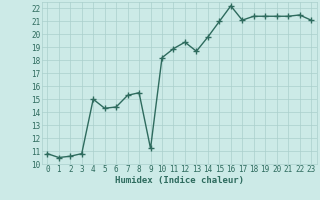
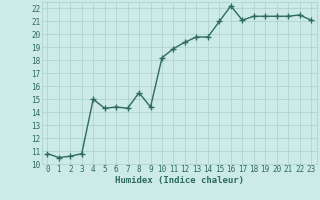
7: 15.3 -> 14.3
9: 11.2 -> 14.4
13: 18.7 -> 19.8
